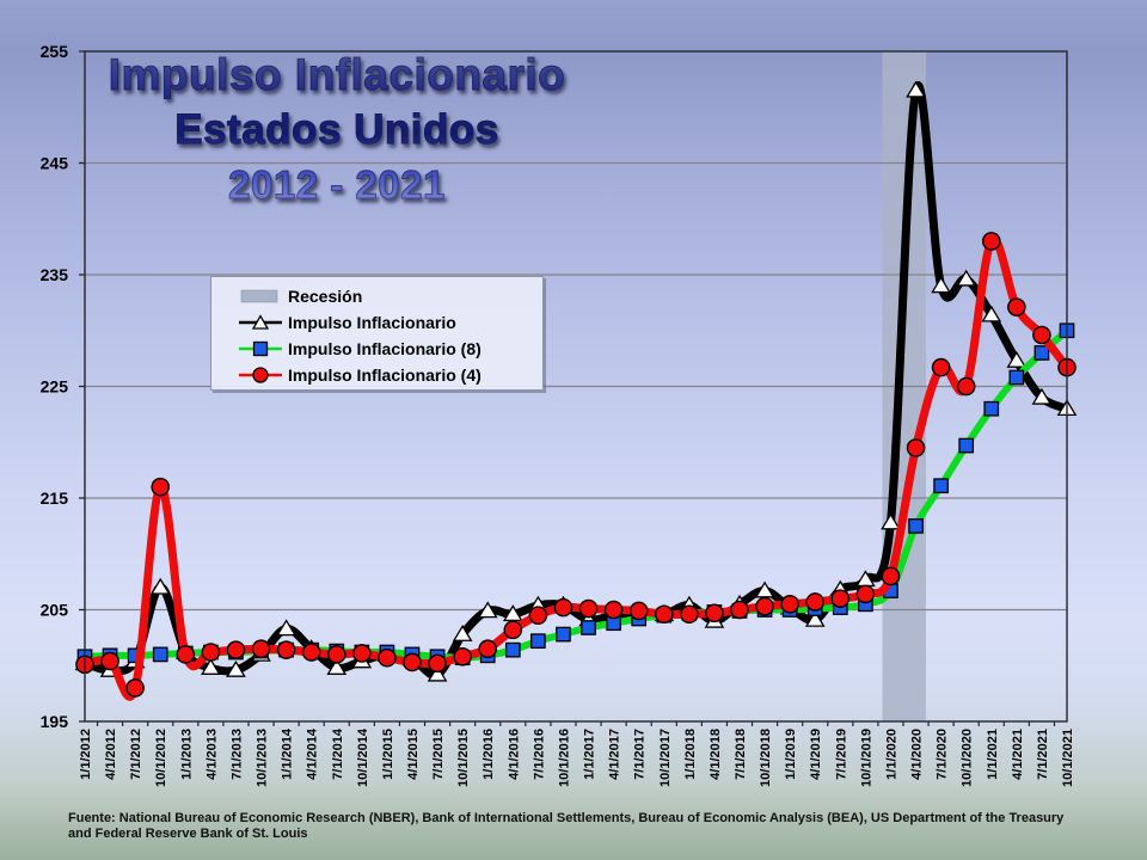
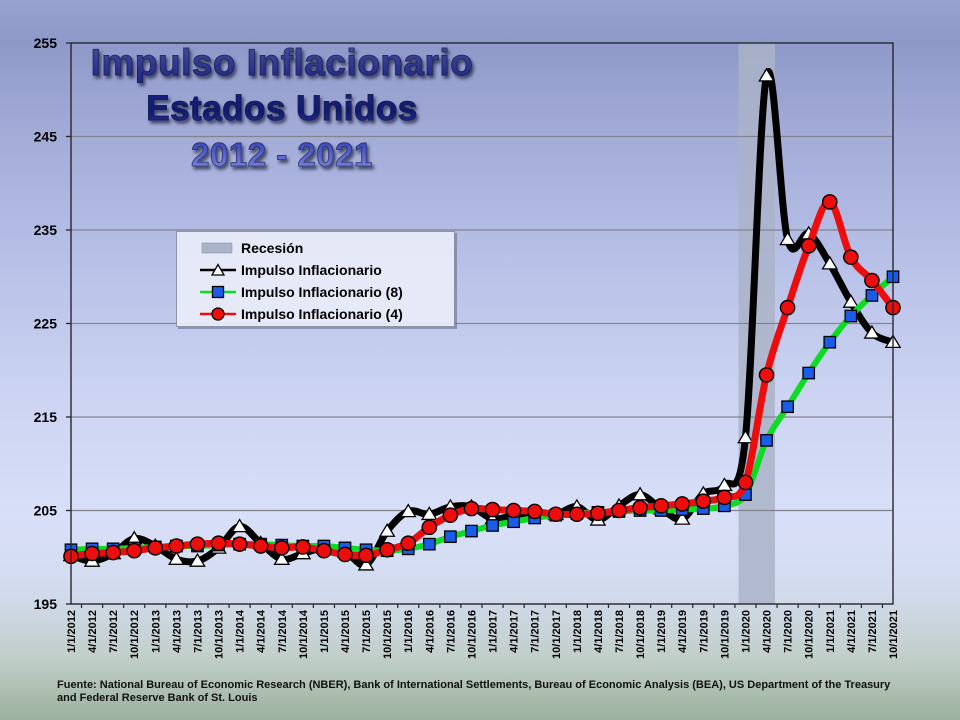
Impulso Inflacionario (4)/7/1/2012: 198 -> 200
Impulso Inflacionario/10/1/2012: 207 -> 202
Impulso Inflacionario (4)/10/1/2012: 216 -> 201
Impulso Inflacionario (4)/10/1/2020: 225 -> 233
